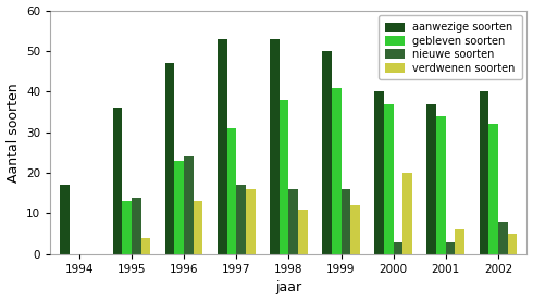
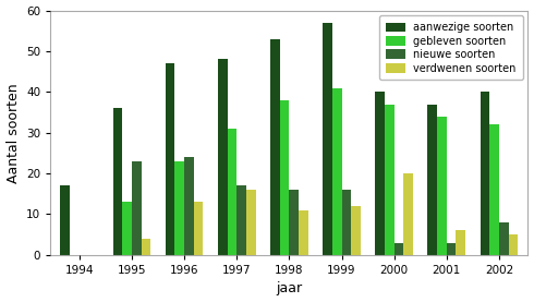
nieuwe soorten/1995: 14 -> 23
aanwezige soorten/1997: 53 -> 48
aanwezige soorten/1999: 50 -> 57
